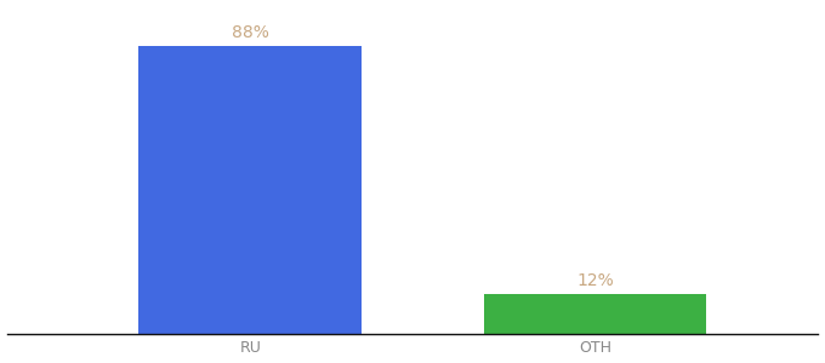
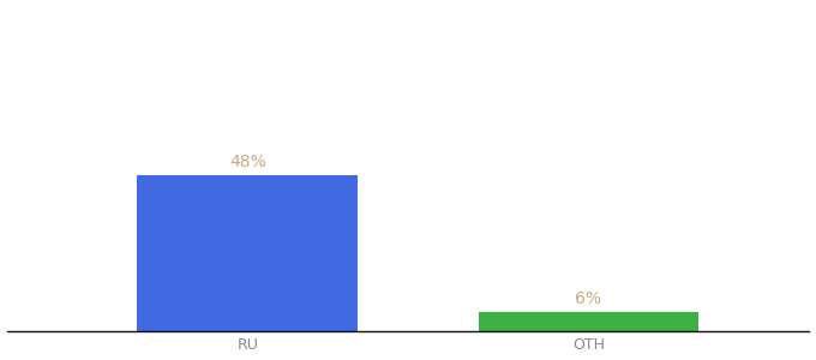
RU: 88% -> 48%
OTH: 12% -> 6%
